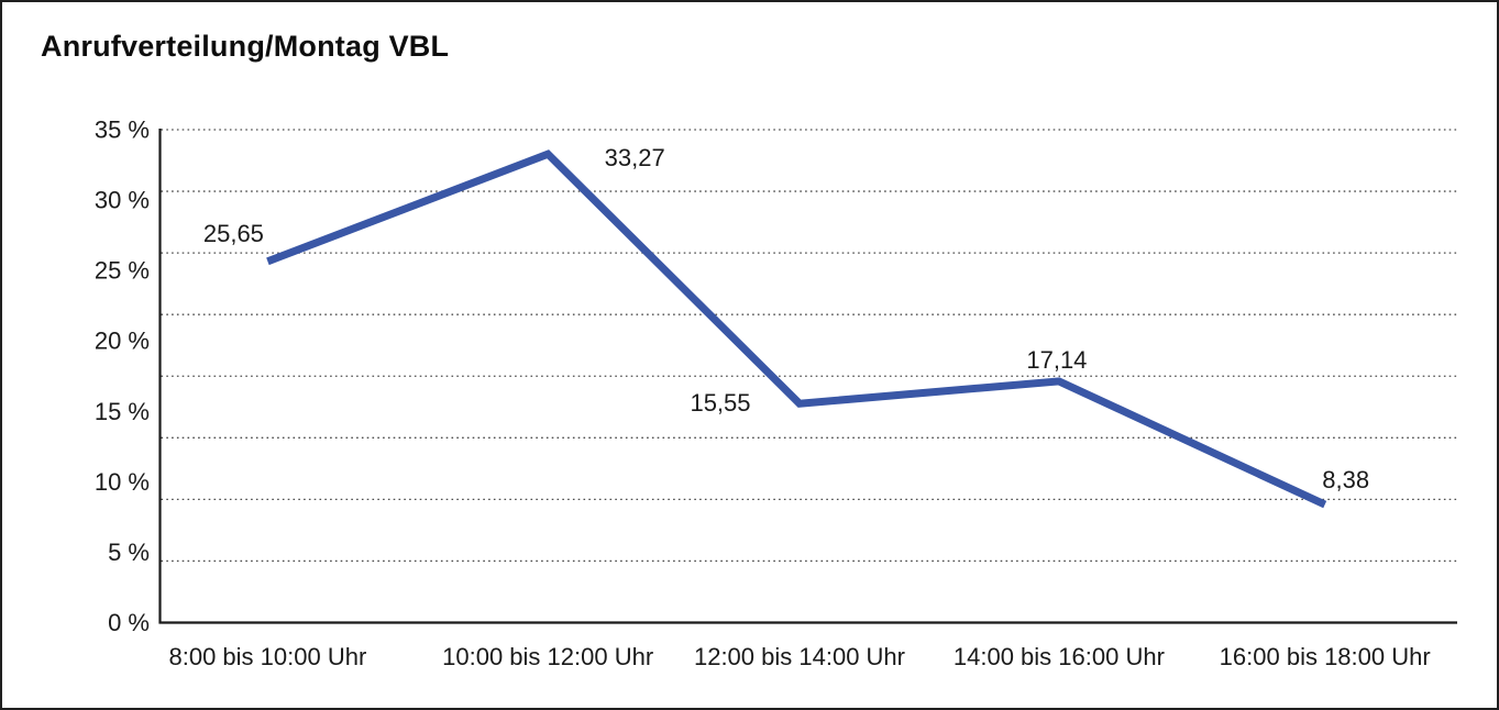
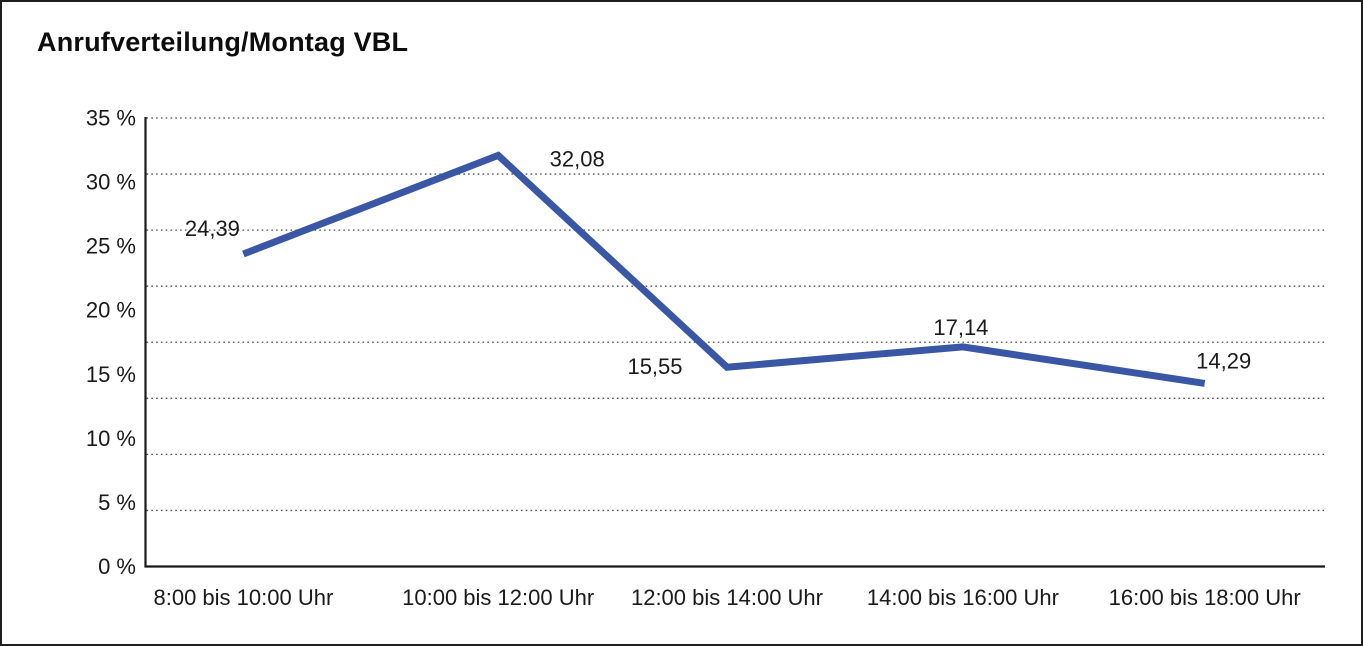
8:00 bis 10:00 Uhr: 25,65 -> 24,39
10:00 bis 12:00 Uhr: 33,27 -> 32,08
16:00 bis 18:00 Uhr: 8,38 -> 14,29
